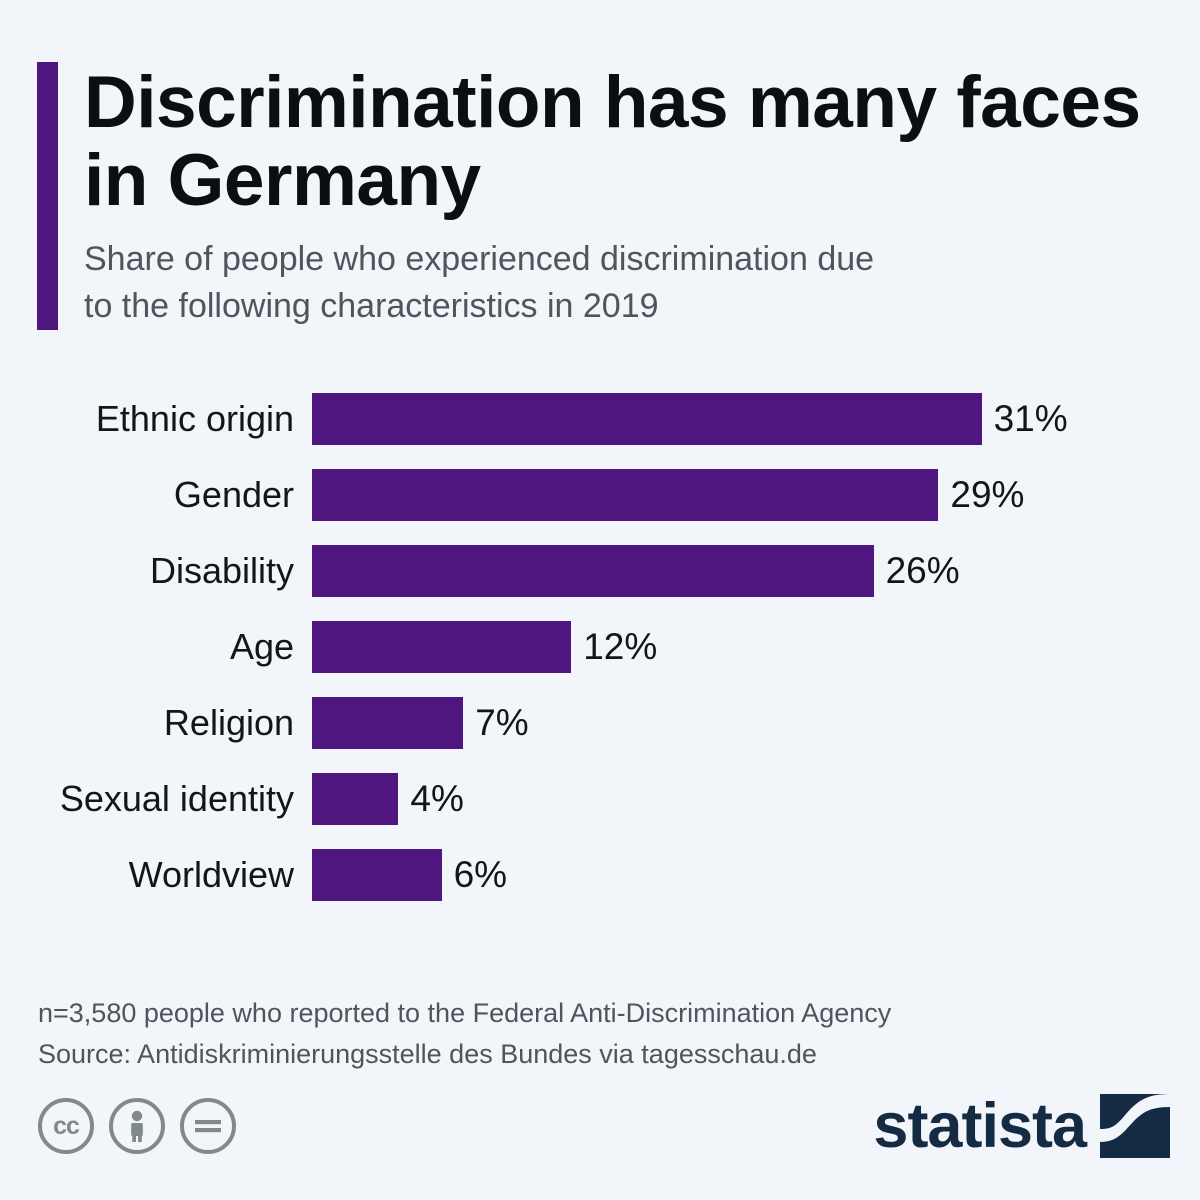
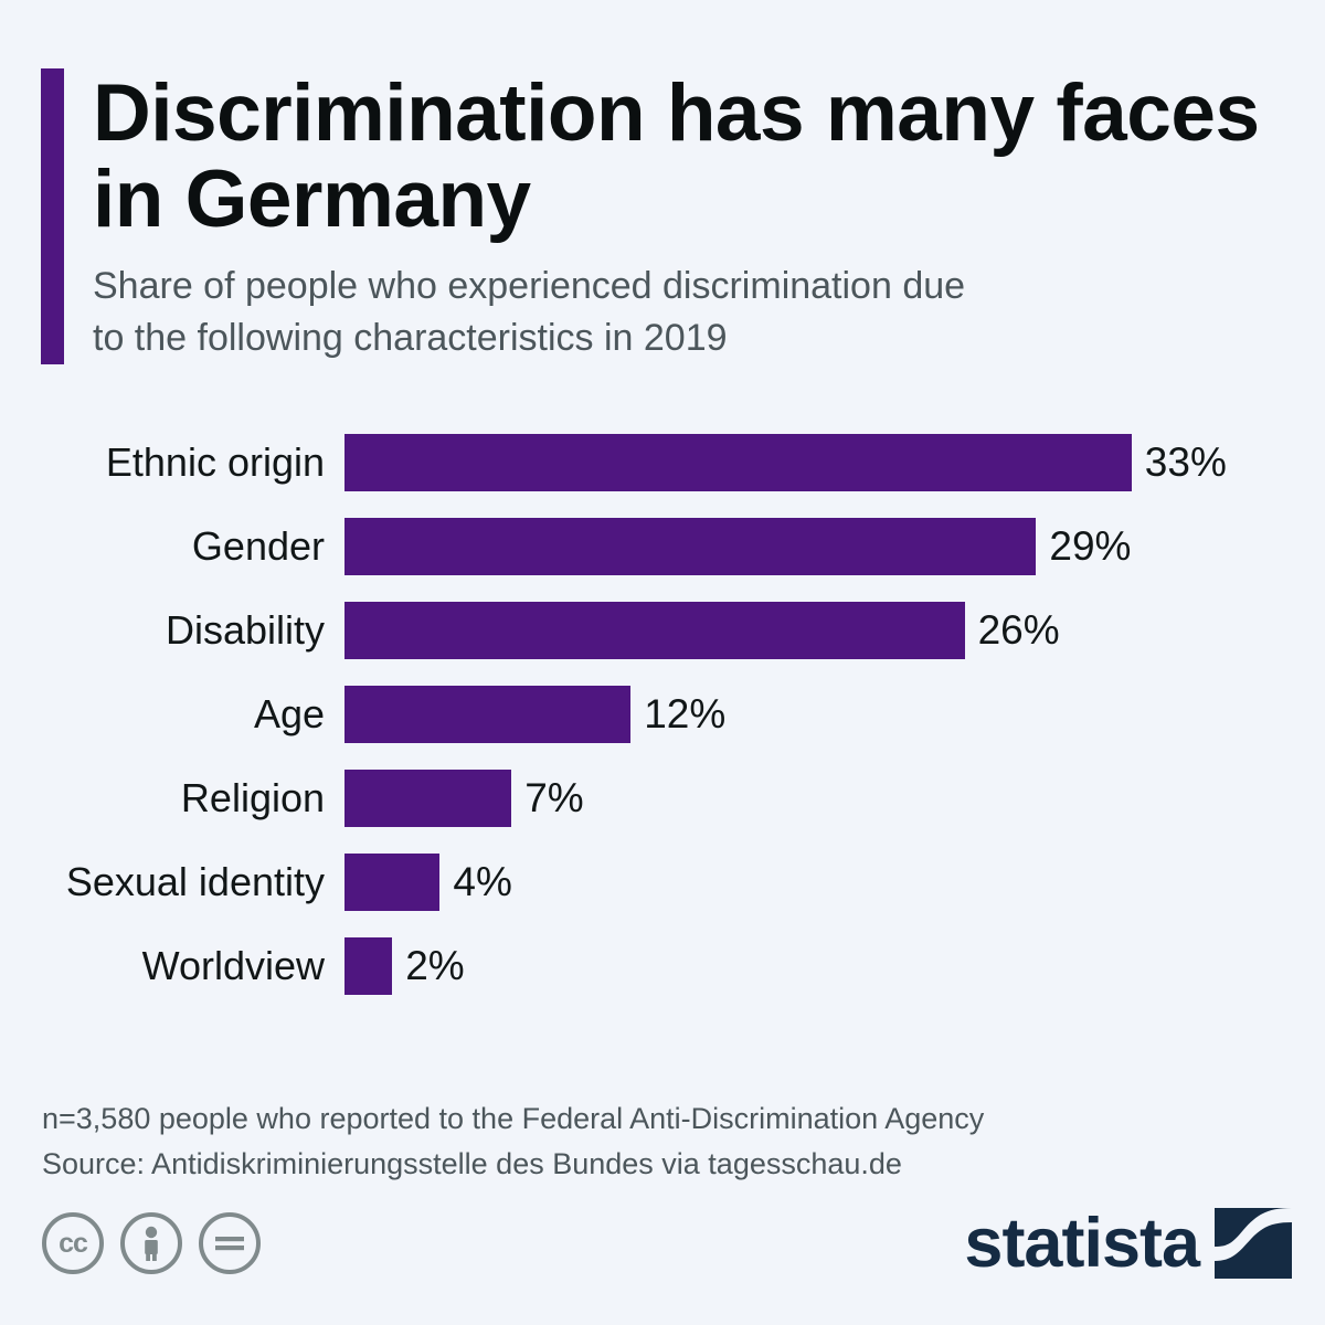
Ethnic origin: 31% -> 33%
Worldview: 6% -> 2%
